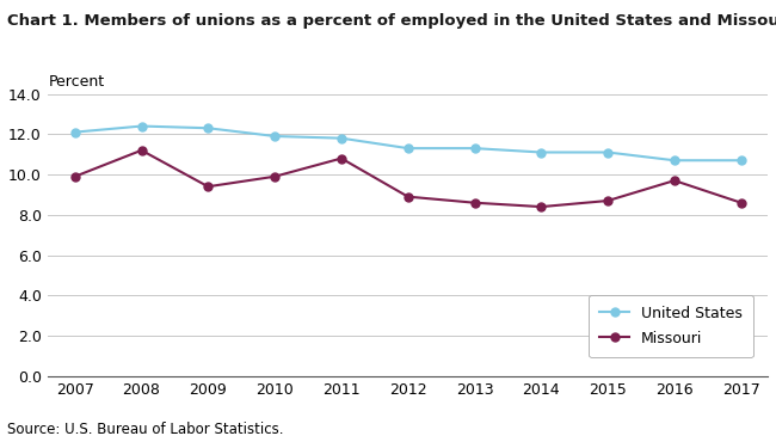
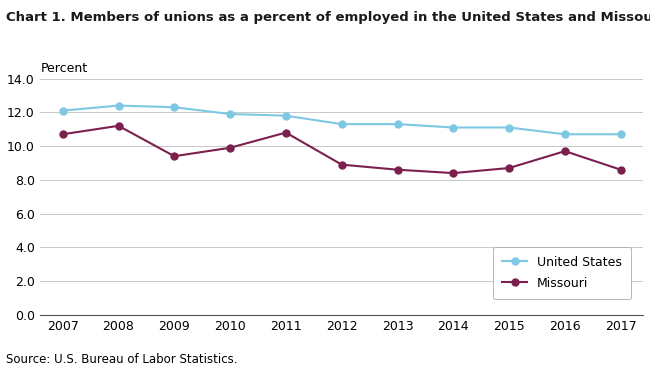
Missouri/2007: 9.9 -> 10.7
